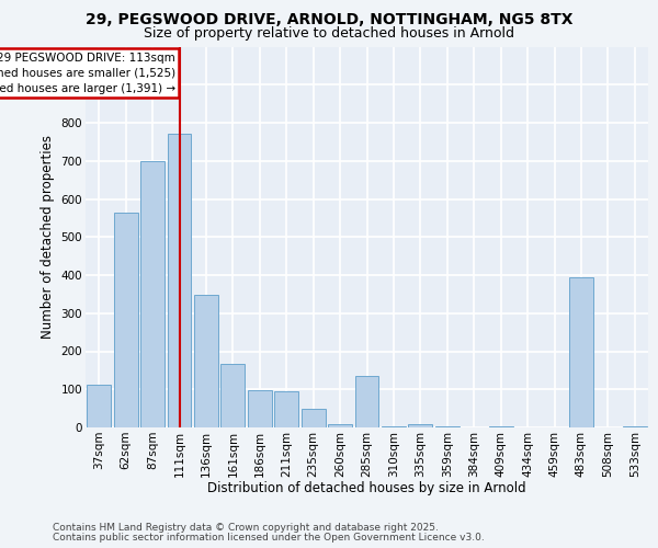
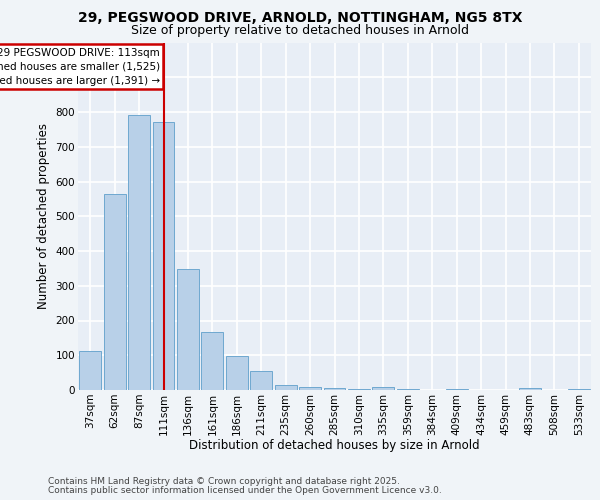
87sqm: 700 -> 790
211sqm: 95 -> 55
235sqm: 50 -> 15
285sqm: 135 -> 5
483sqm: 395 -> 5
